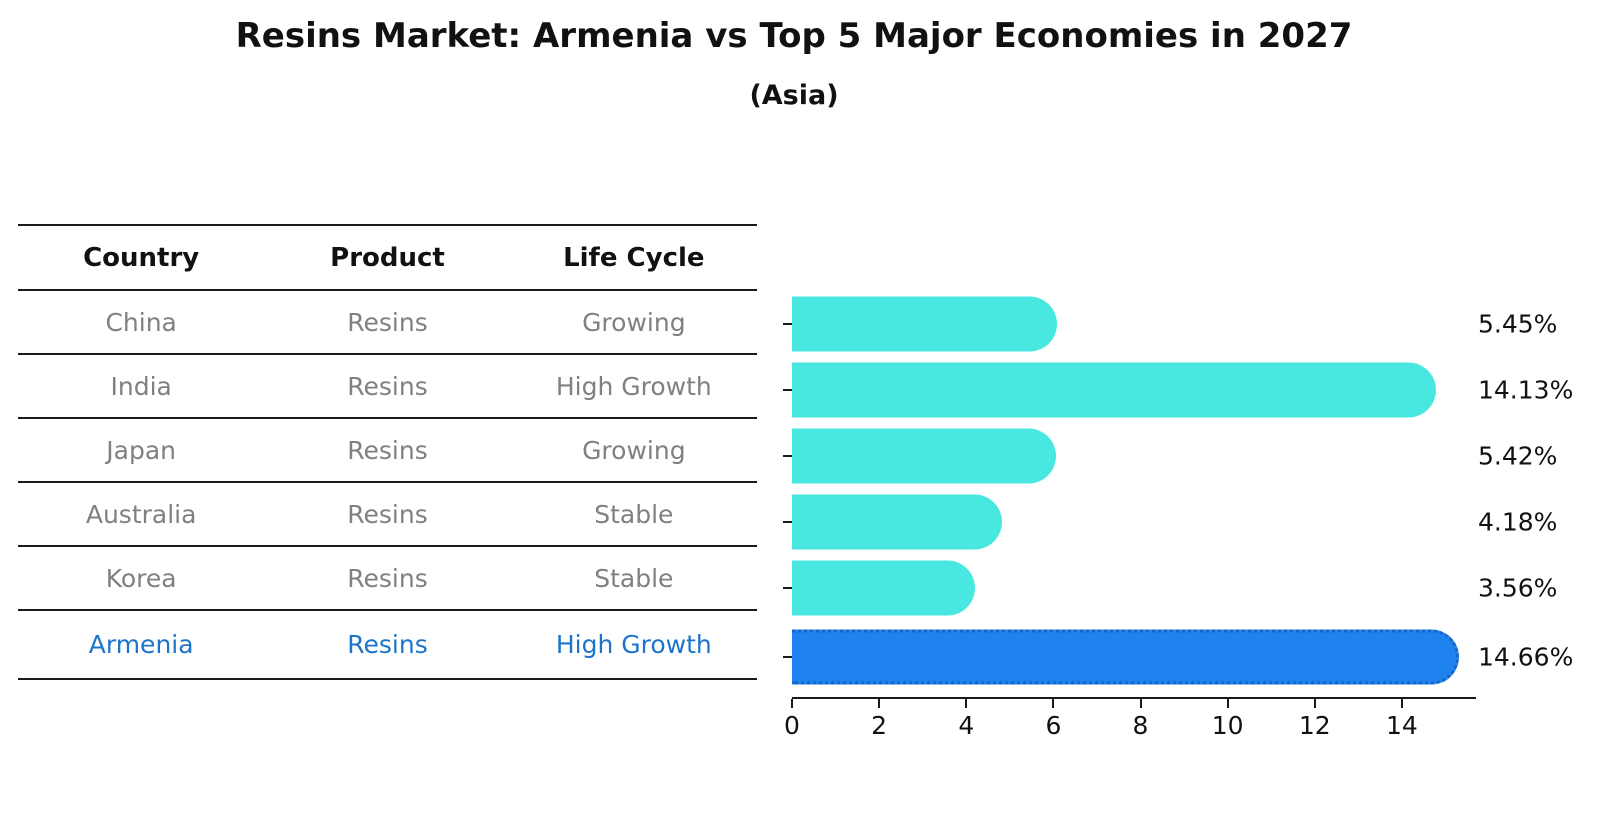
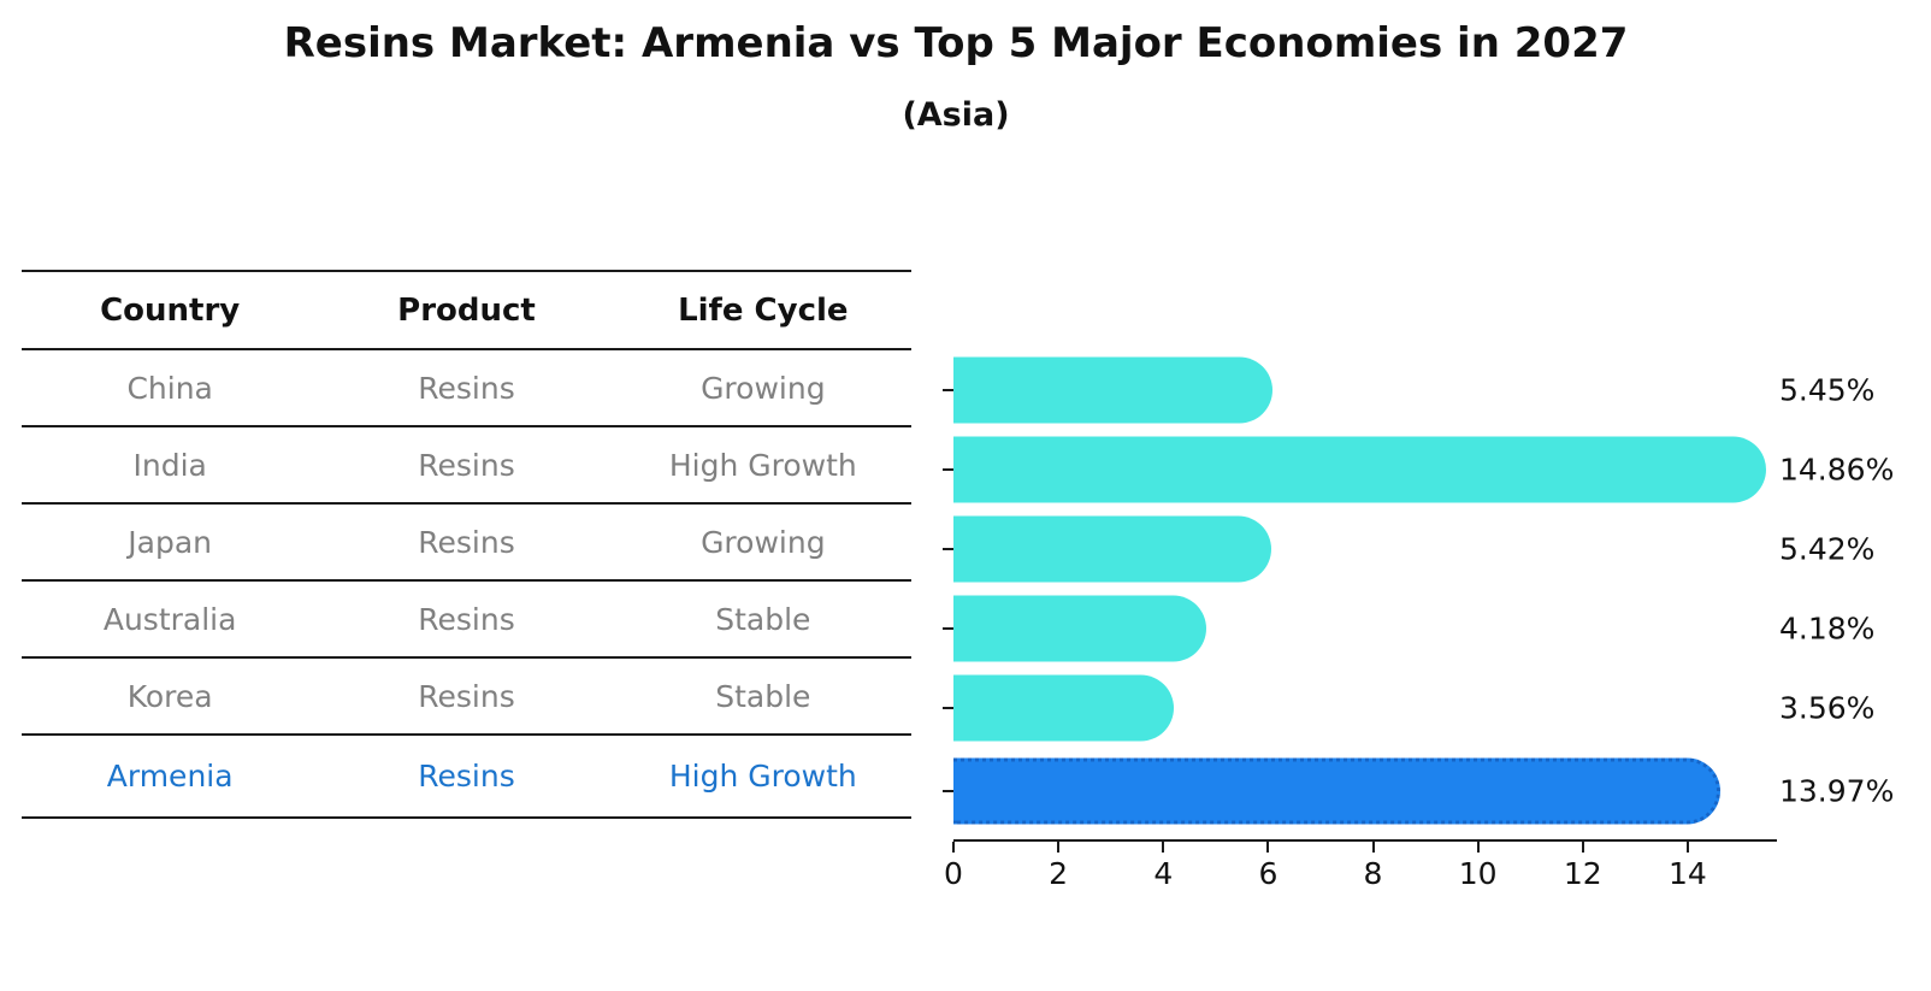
India: 14.13% -> 14.86%
Armenia: 14.66% -> 13.97%
